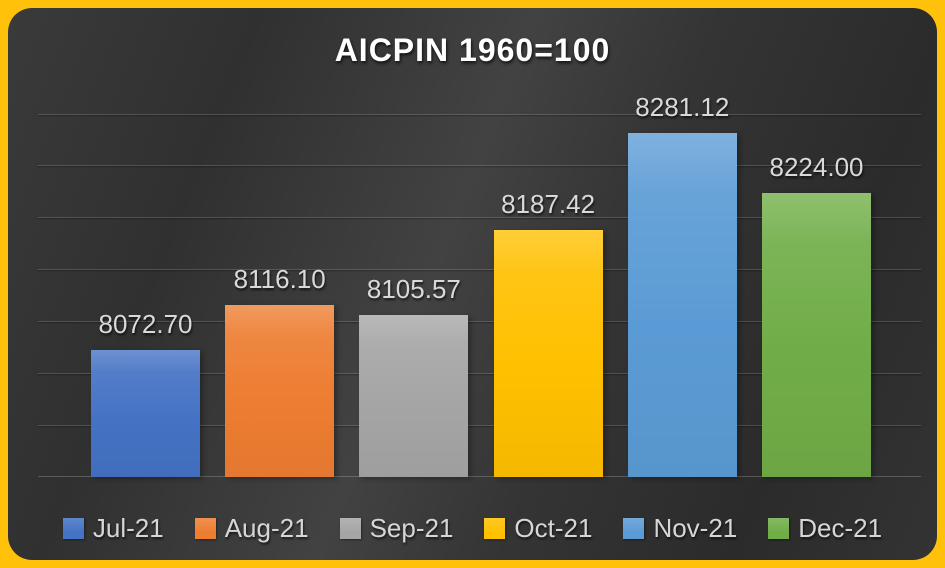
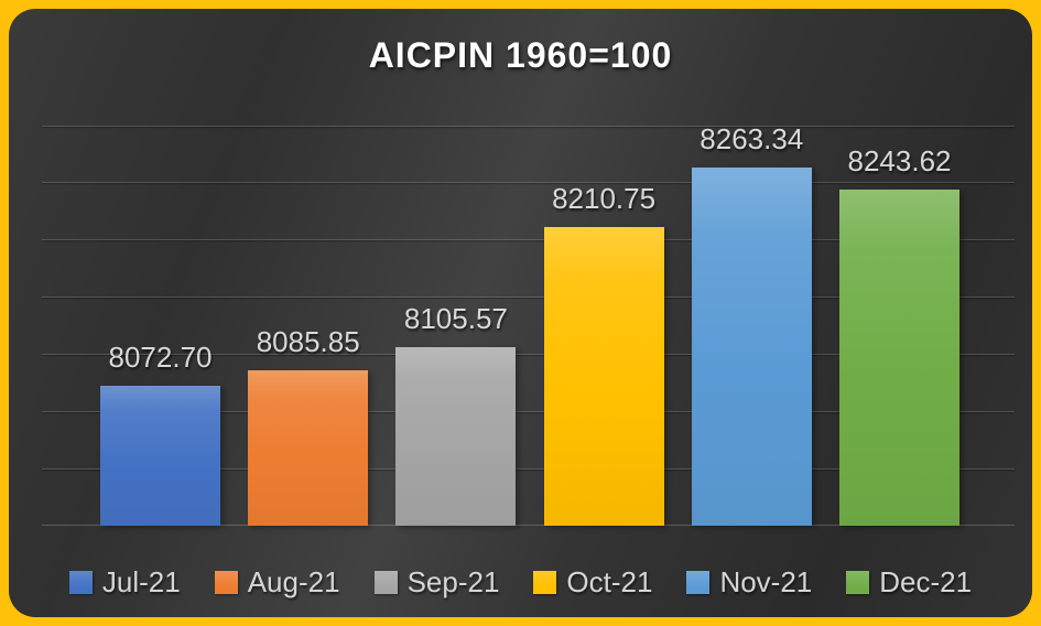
Aug-21: 8116.10 -> 8085.85
Oct-21: 8187.42 -> 8210.75
Nov-21: 8281.12 -> 8263.34
Dec-21: 8224.00 -> 8243.62
